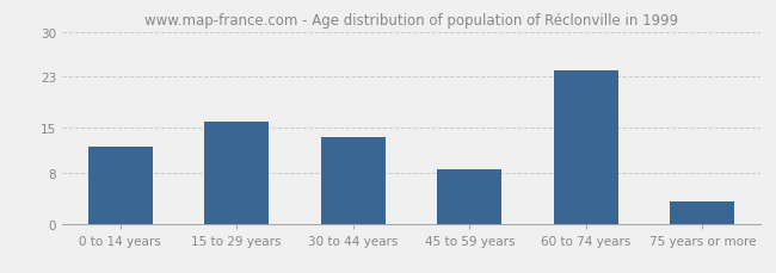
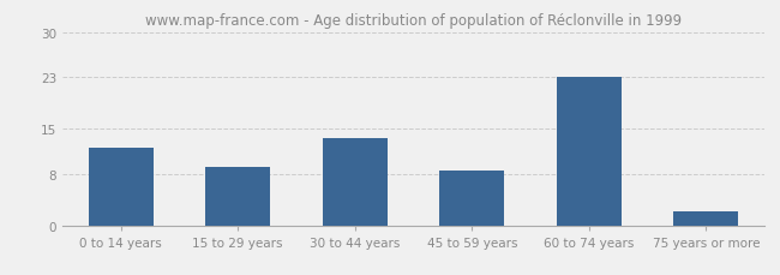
15 to 29 years: 16.0 -> 9.0
60 to 74 years: 24.0 -> 23.0
75 years or more: 3.5 -> 2.2
